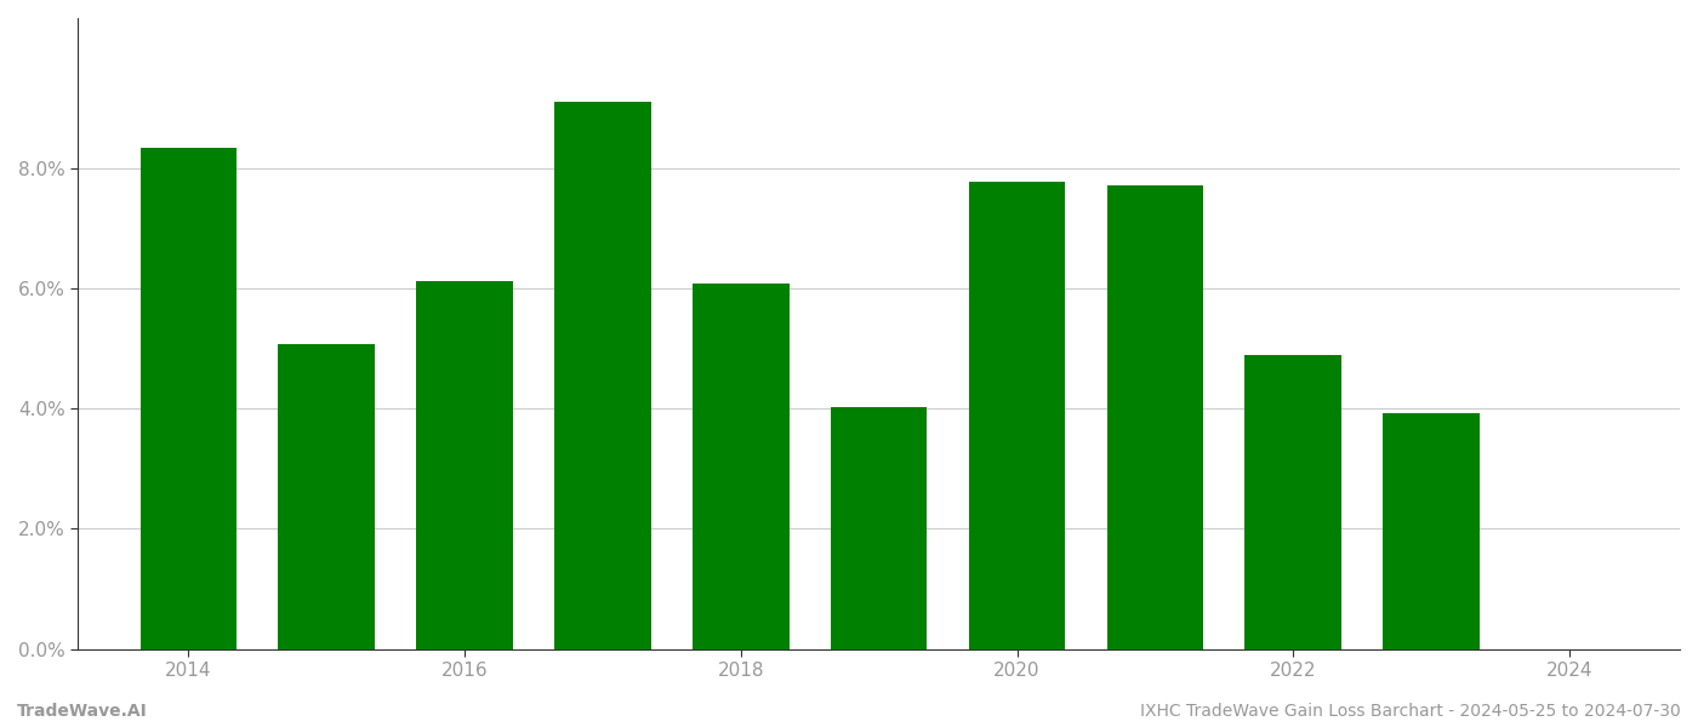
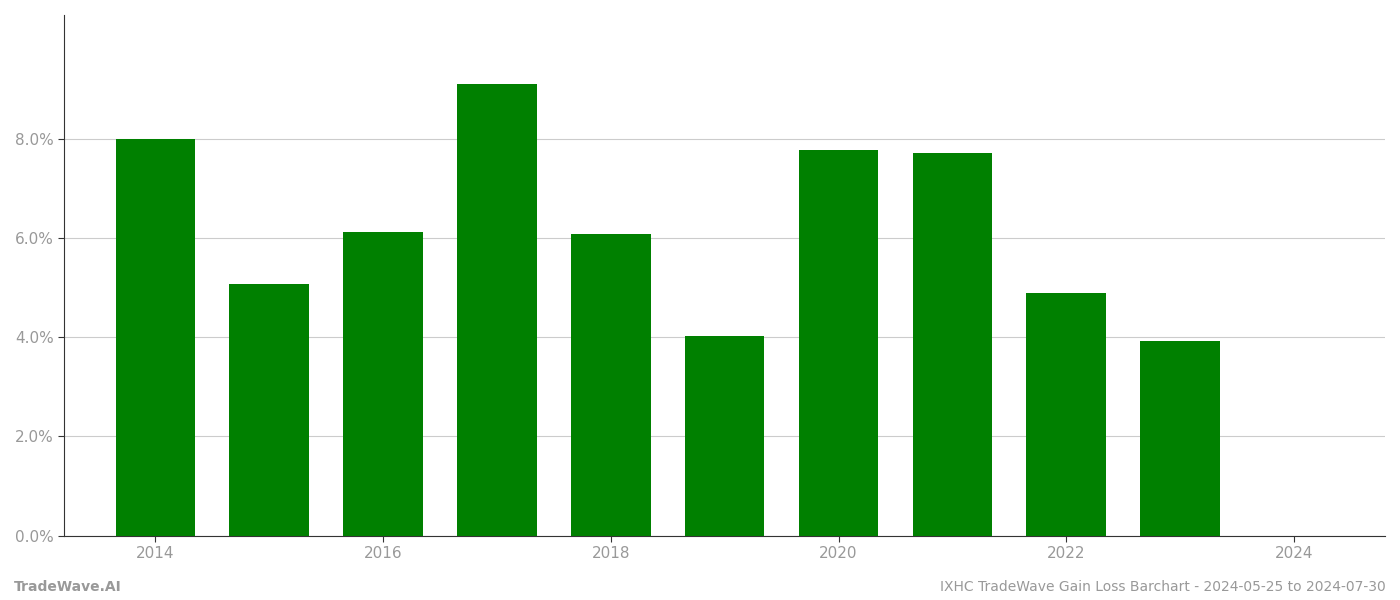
2014: 8.35% -> 8.00%
